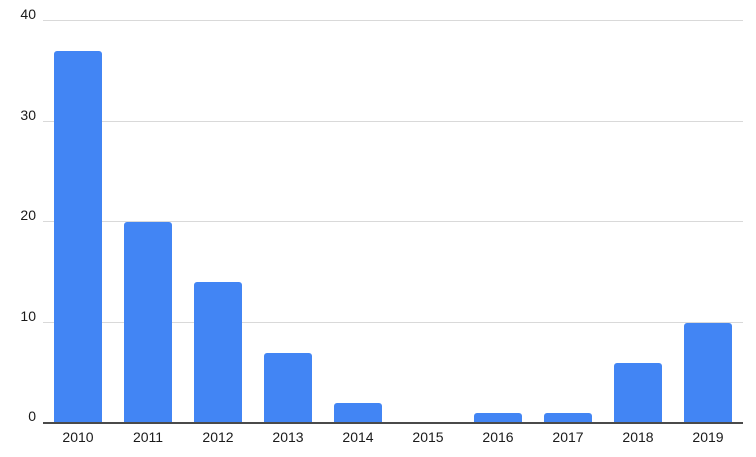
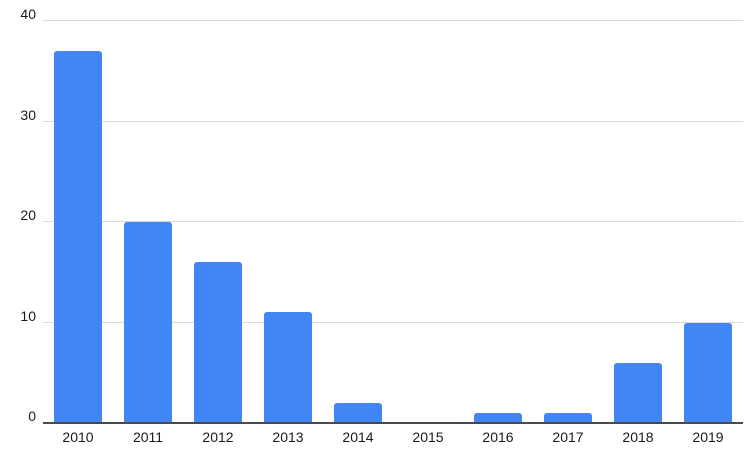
2012: 14 -> 16
2013: 7 -> 11
